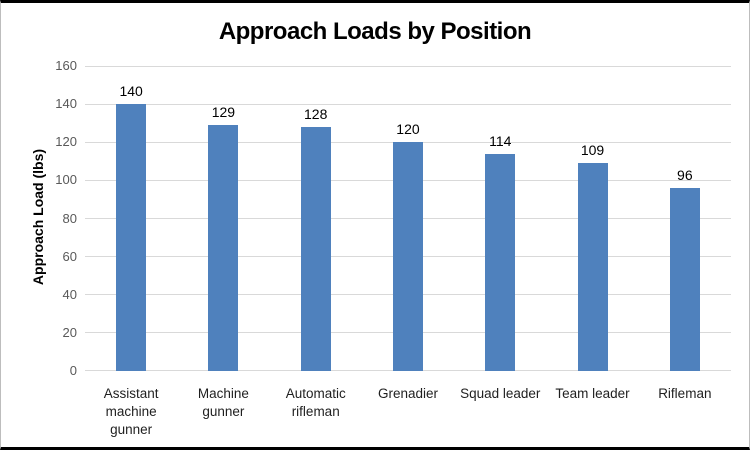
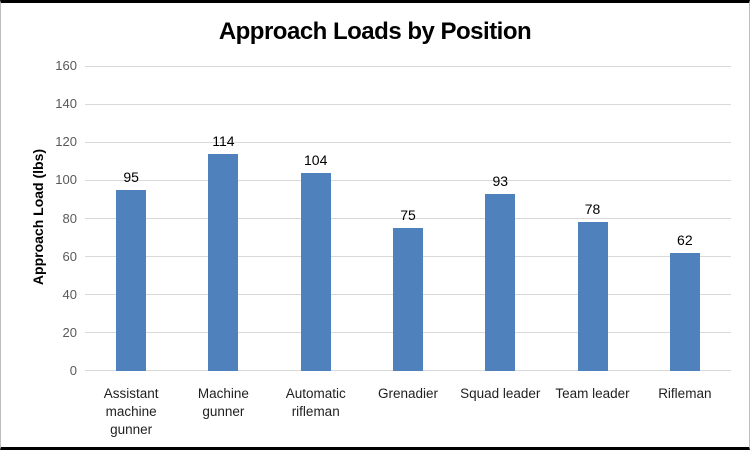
Assistant machine gunner: 140 -> 95
Machine gunner: 129 -> 114
Automatic rifleman: 128 -> 104
Grenadier: 120 -> 75
Squad leader: 114 -> 93
Team leader: 109 -> 78
Rifleman: 96 -> 62
